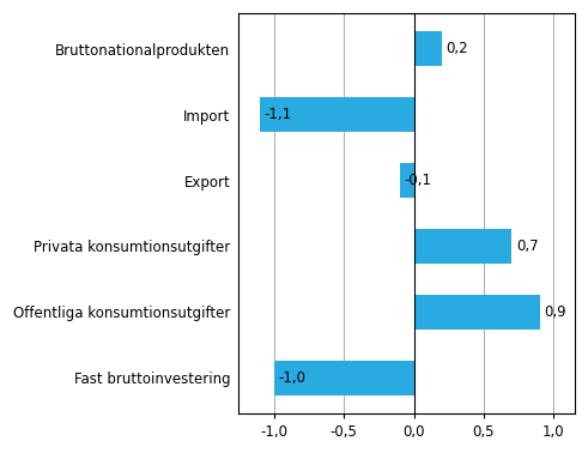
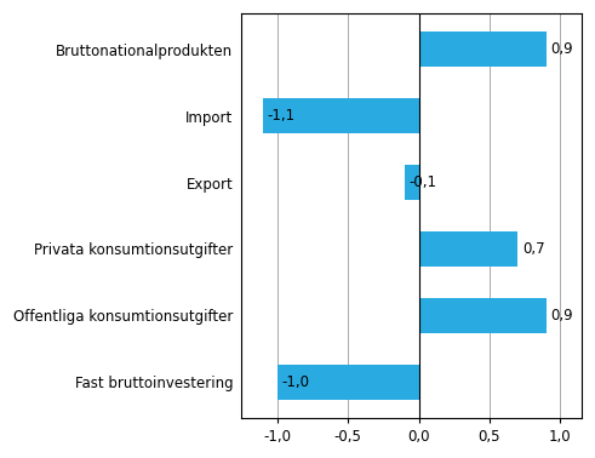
Bruttonationalprodukten: 0,2 -> 0,9
